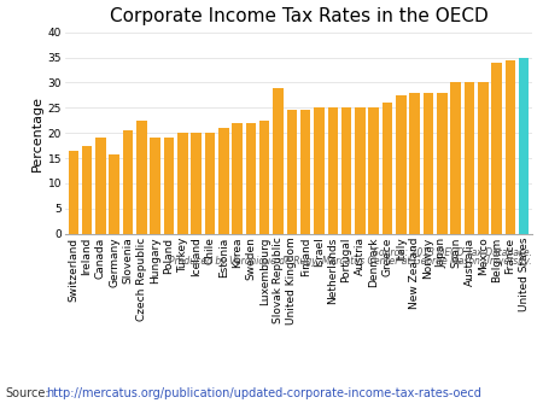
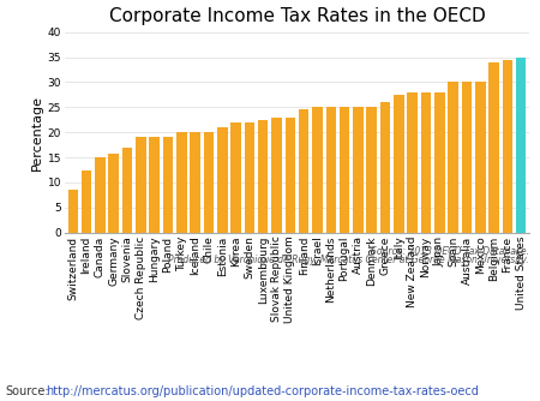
Switzerland: 16.5 -> 8.5
Ireland: 17.5 -> 12.5
Canada: 19.0 -> 15.0
Slovenia: 20.5 -> 17.0
Czech Republic: 22.5 -> 19.0
Slovak Republic: 29.0 -> 23.0
United Kingdom: 24.5 -> 23.0
